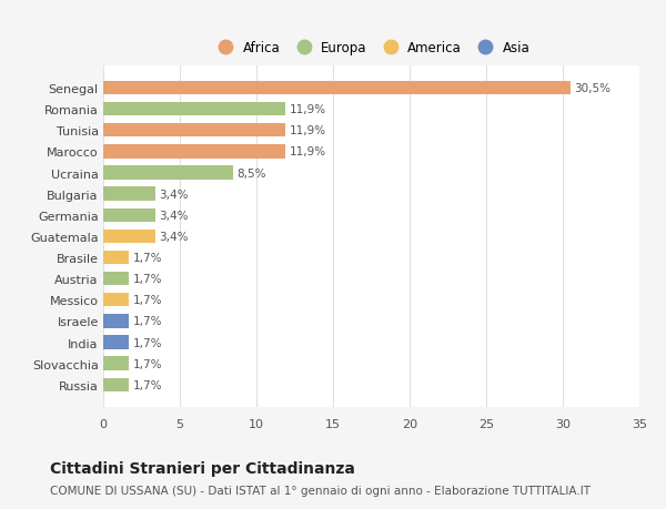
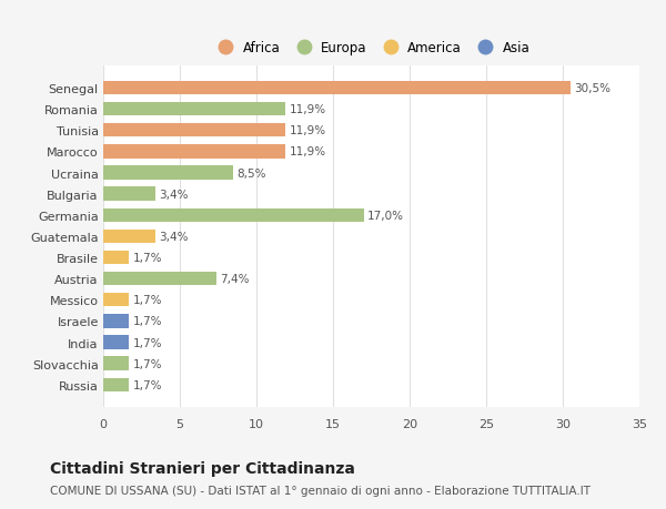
Germania: 3,4% -> 17,0%
Austria: 1,7% -> 7,4%
